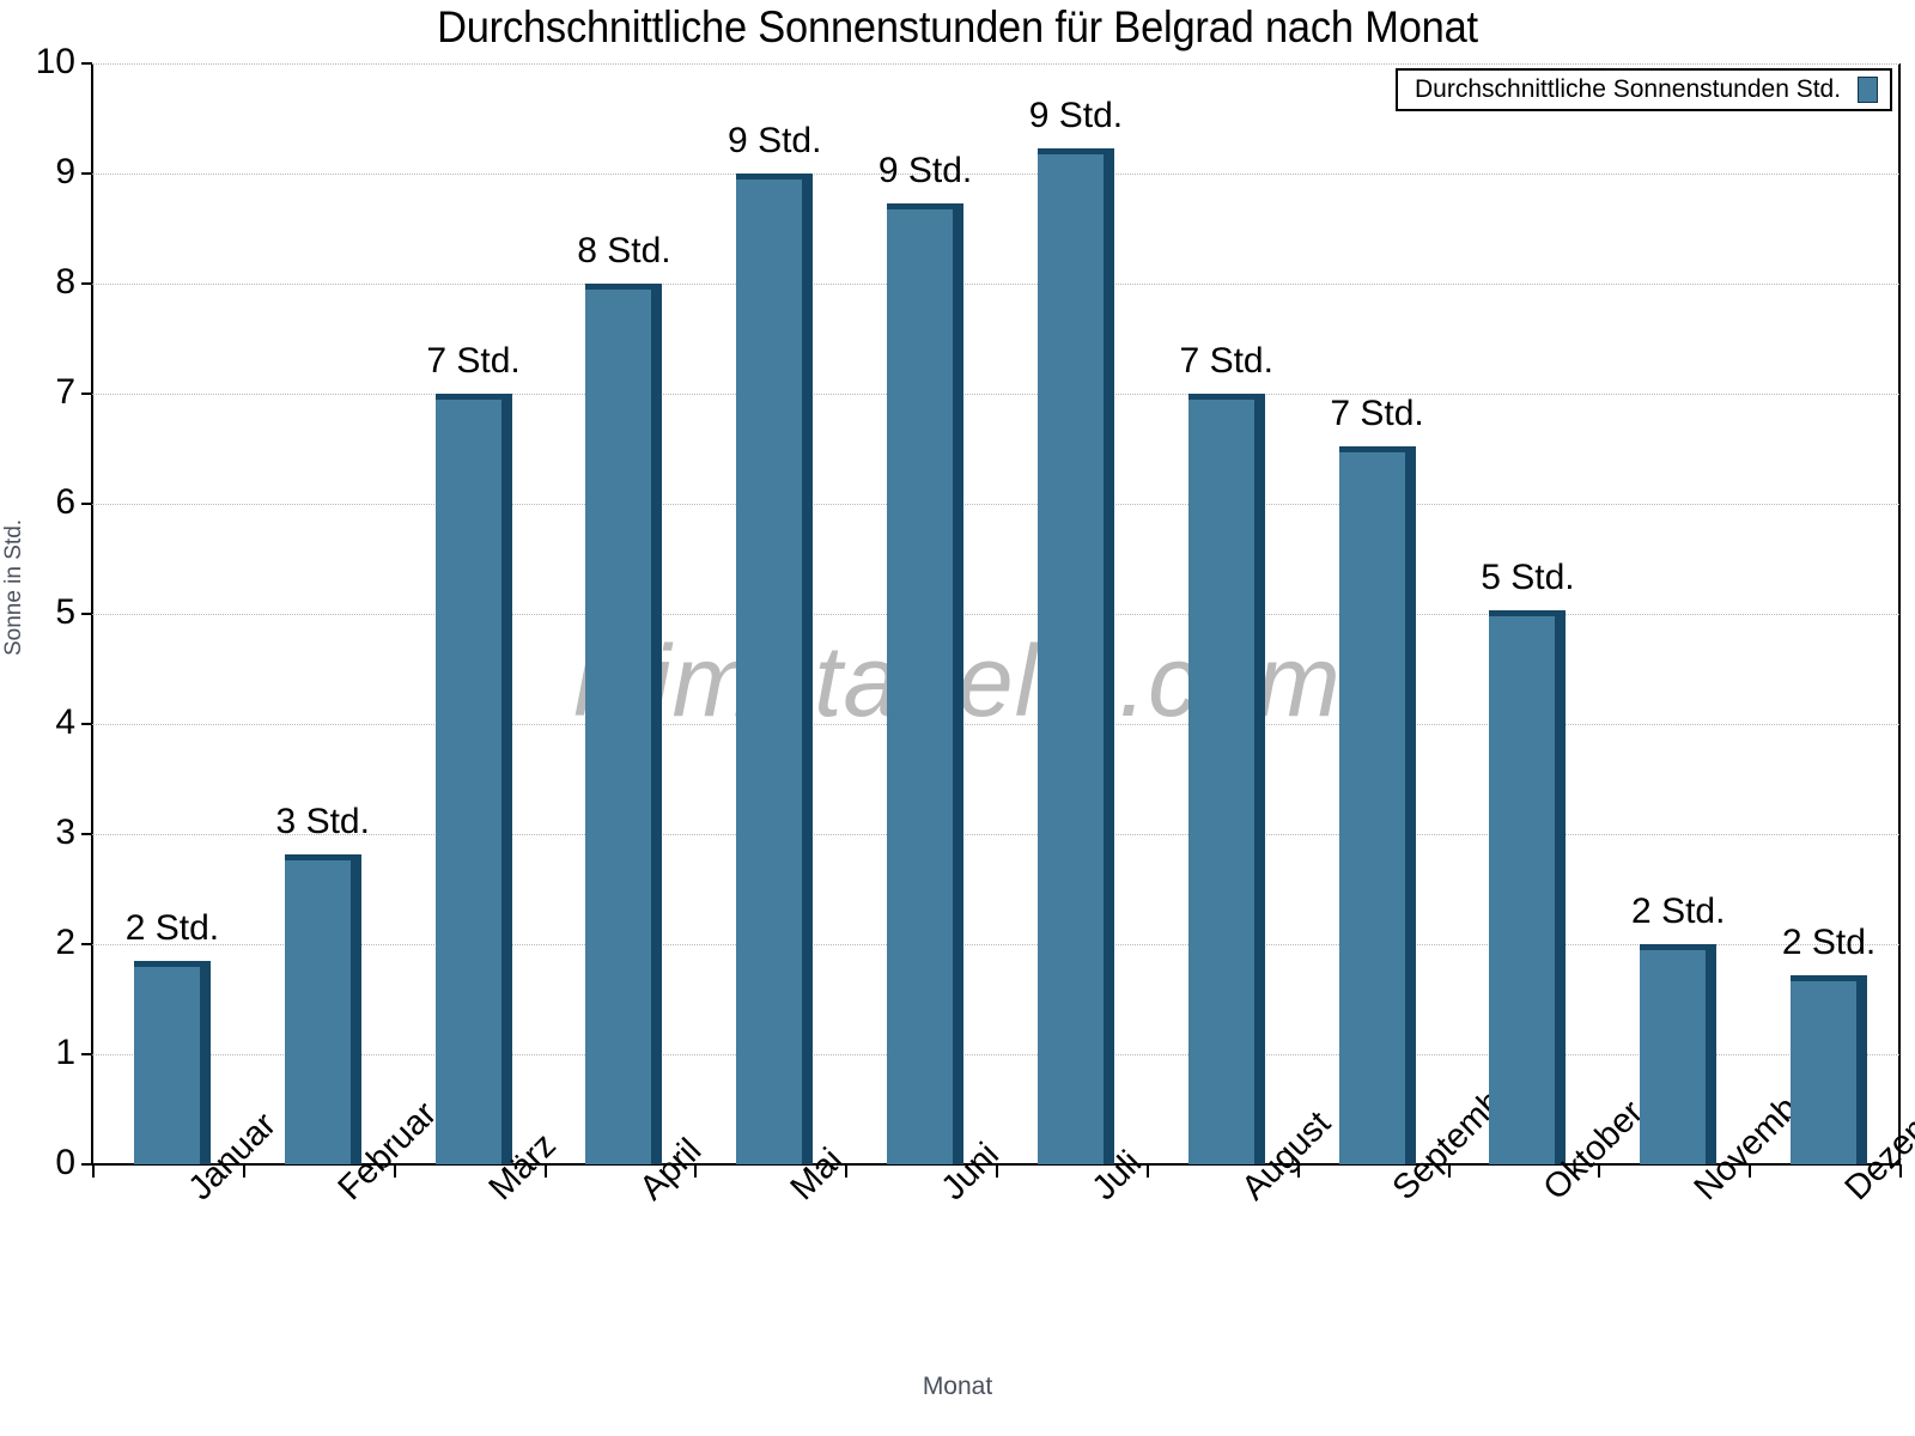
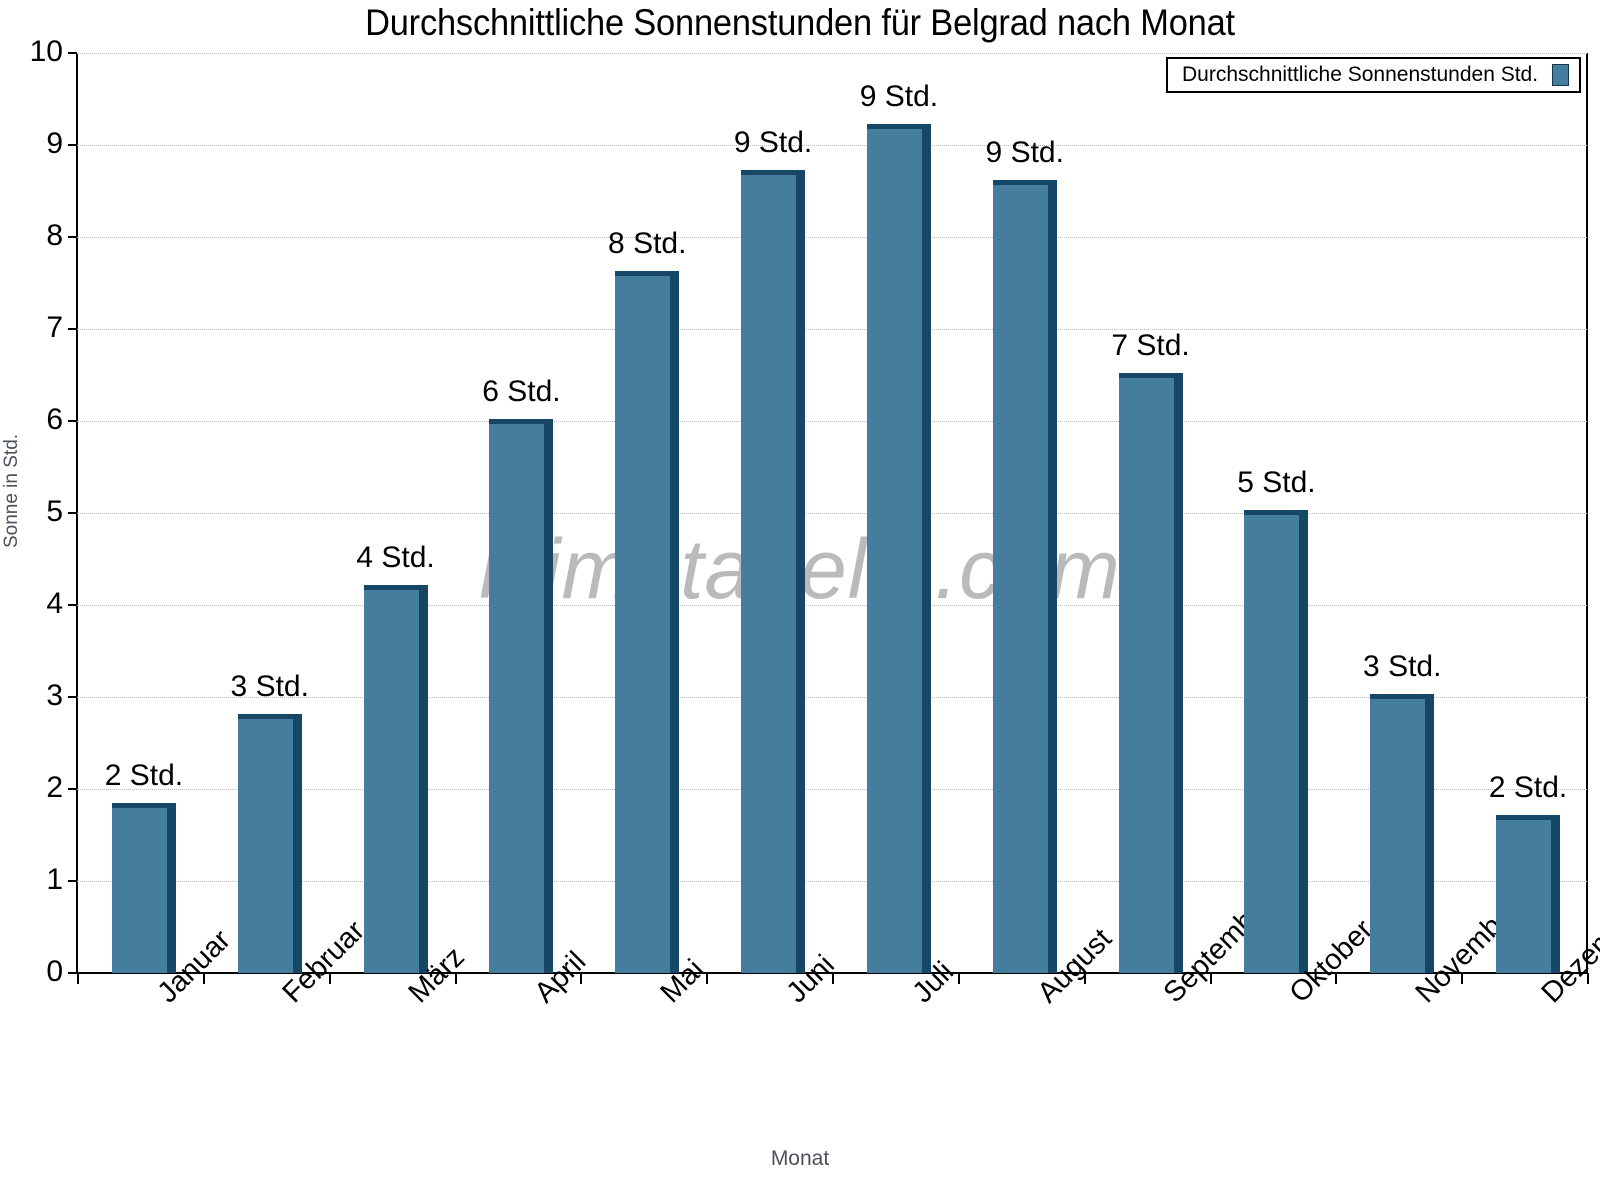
März: 7 -> 4
April: 8 -> 6
Mai: 9 -> 8
August: 7 -> 9
November: 2 -> 3
